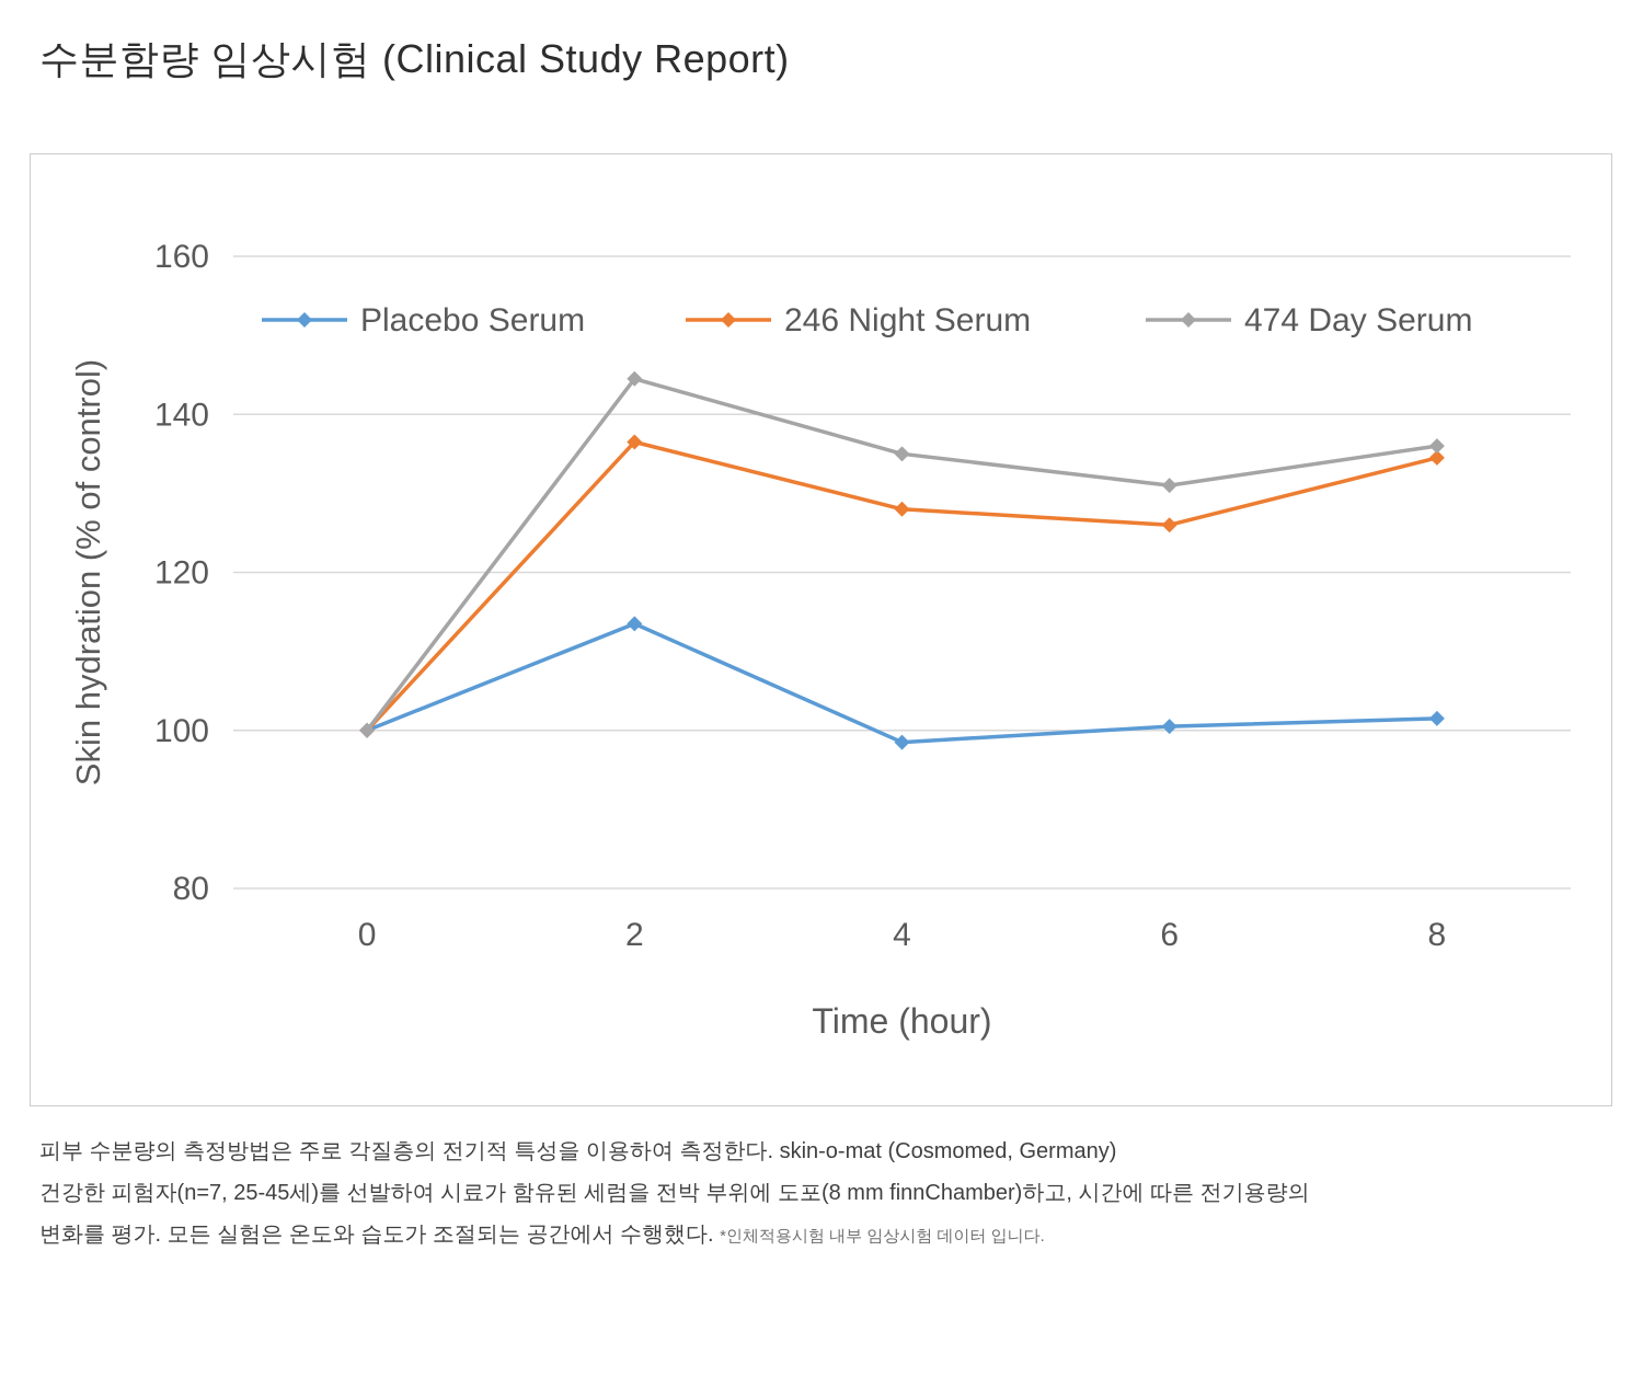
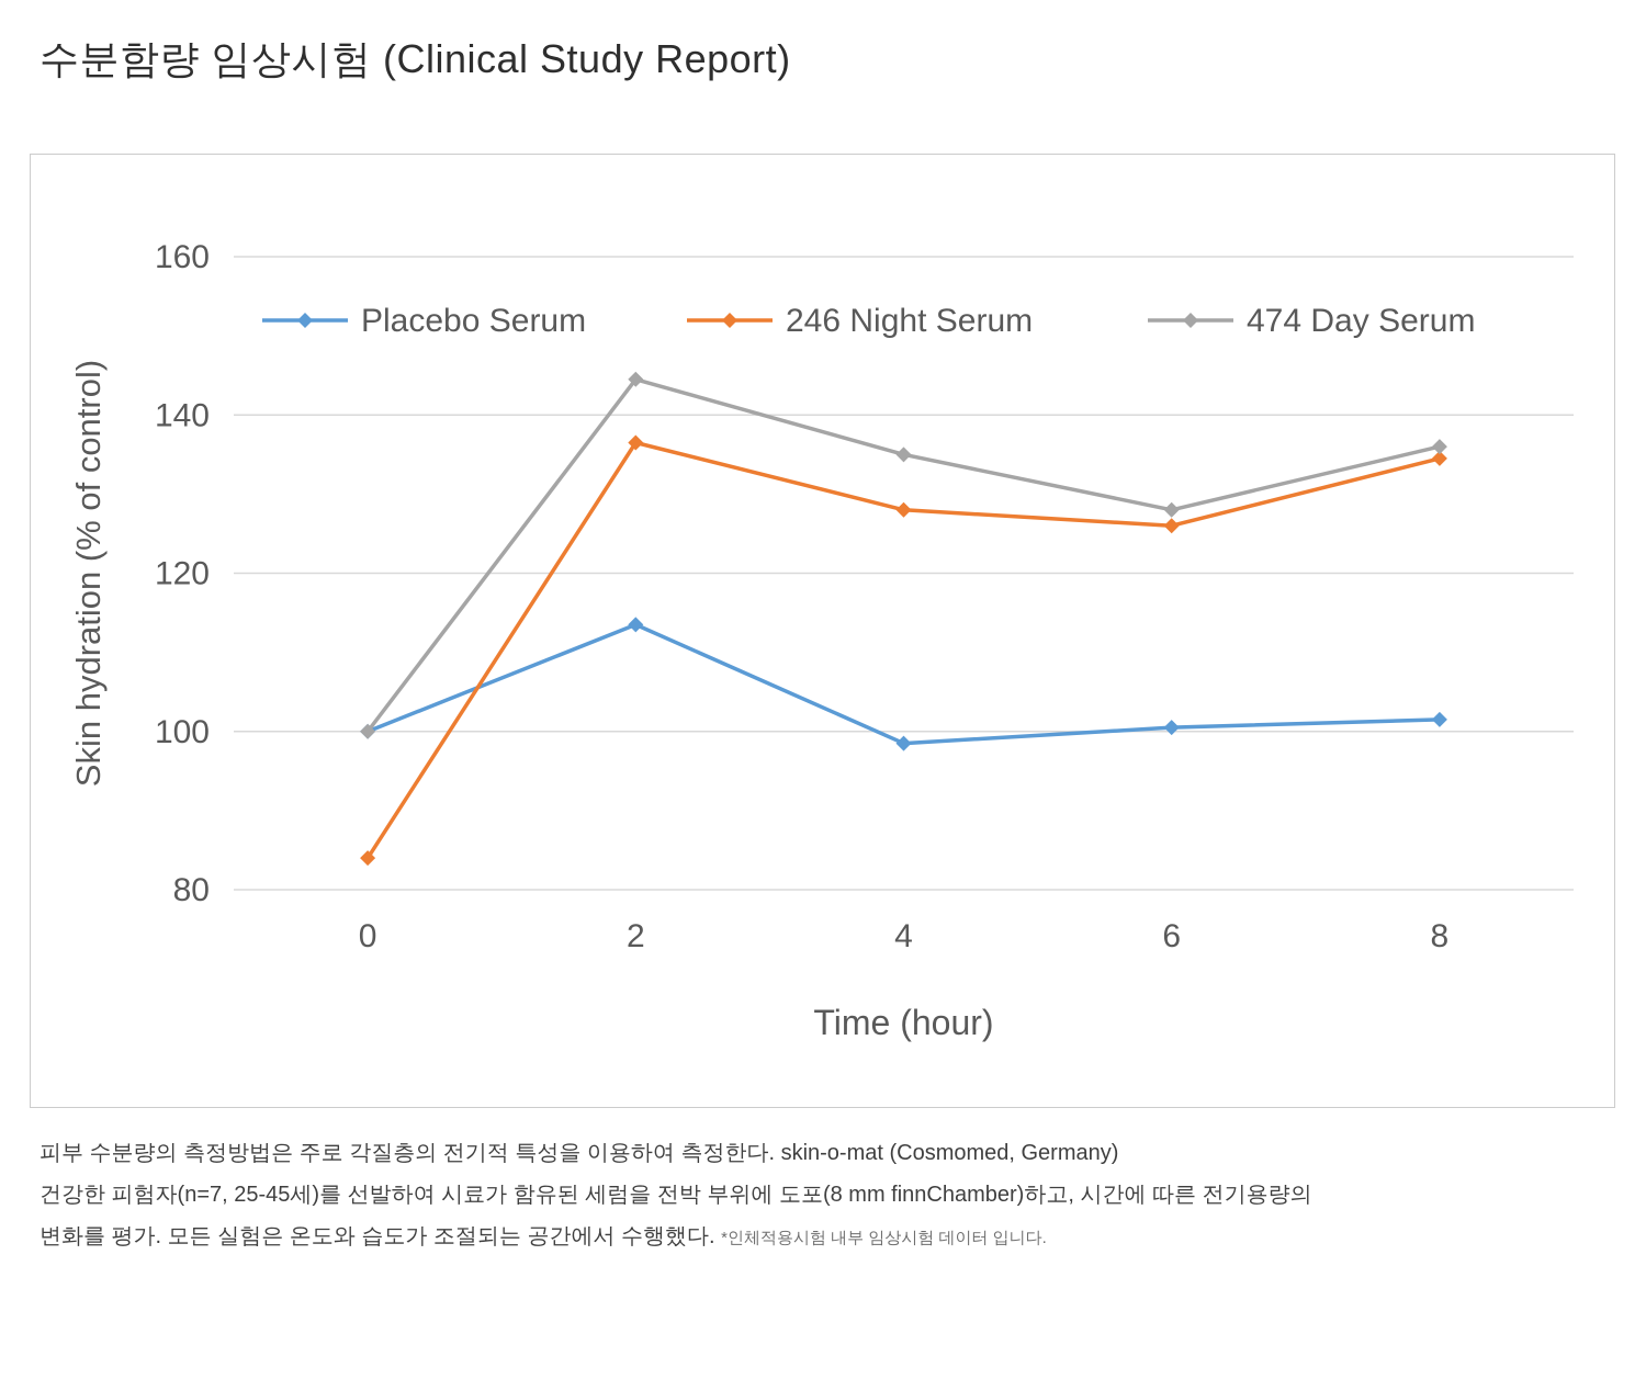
246 Night Serum/0: 100 -> 84
474 Day Serum/6: 131 -> 128
